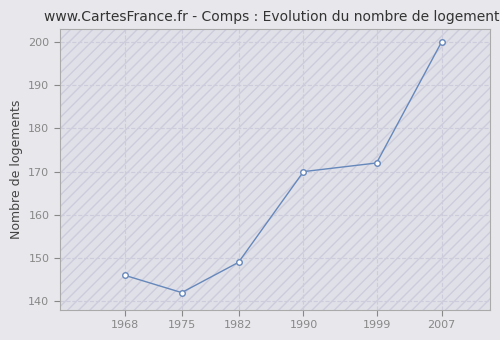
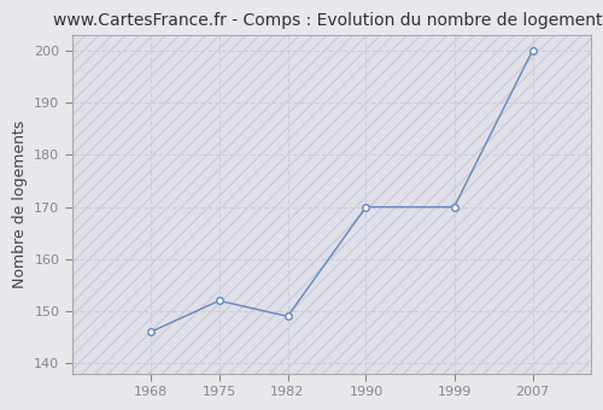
1975: 142 -> 152
1999: 172 -> 170
